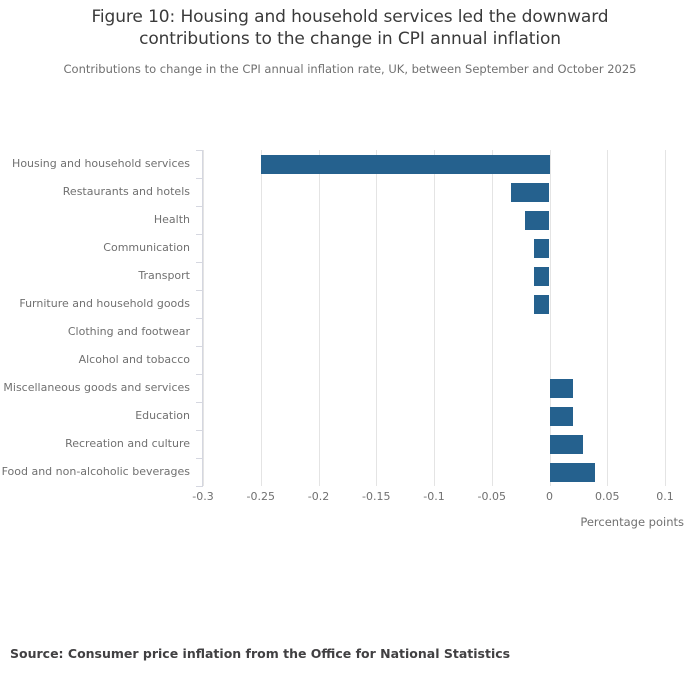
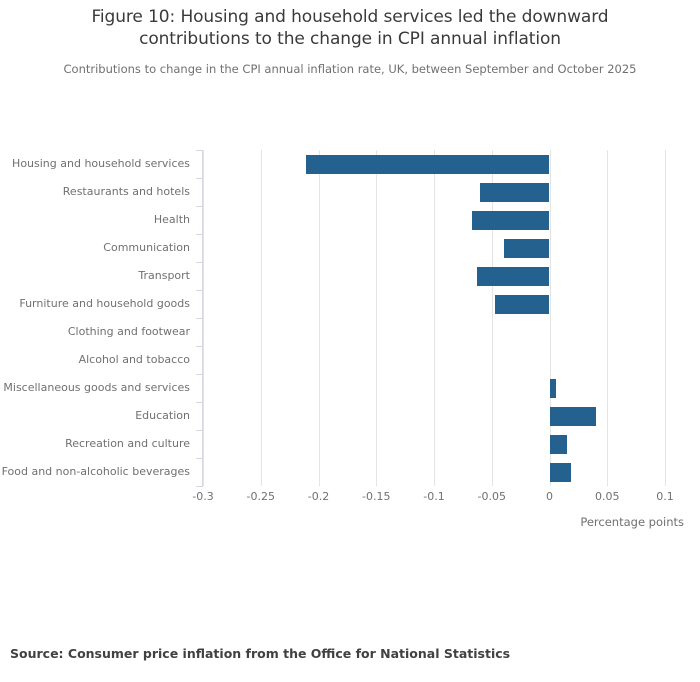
Housing and household services: -0.250 -> -0.211
Restaurants and hotels: -0.033 -> -0.060
Health: -0.021 -> -0.067
Communication: -0.013 -> -0.039
Transport: -0.013 -> -0.063
Furniture and household goods: -0.013 -> -0.047
Miscellaneous goods and services: 0.020 -> 0.006
Education: 0.020 -> 0.040
Recreation and culture: 0.029 -> 0.015
Food and non-alcoholic beverages: 0.039 -> 0.019
